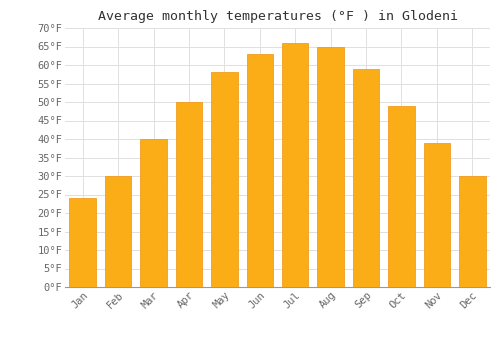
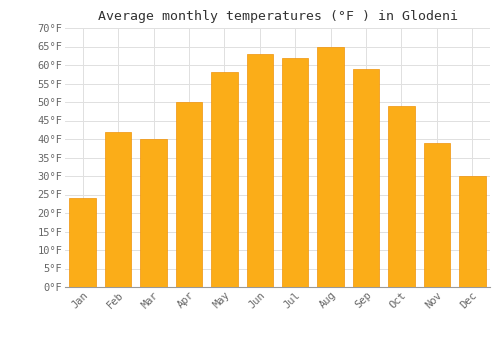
Feb: 30°F -> 42°F
Jul: 66°F -> 62°F
